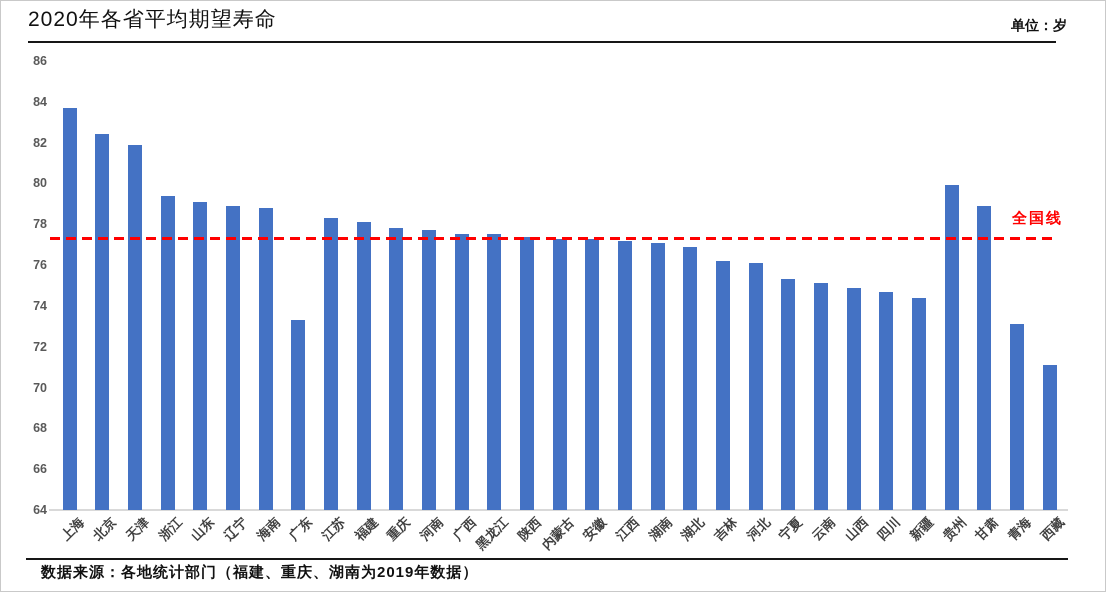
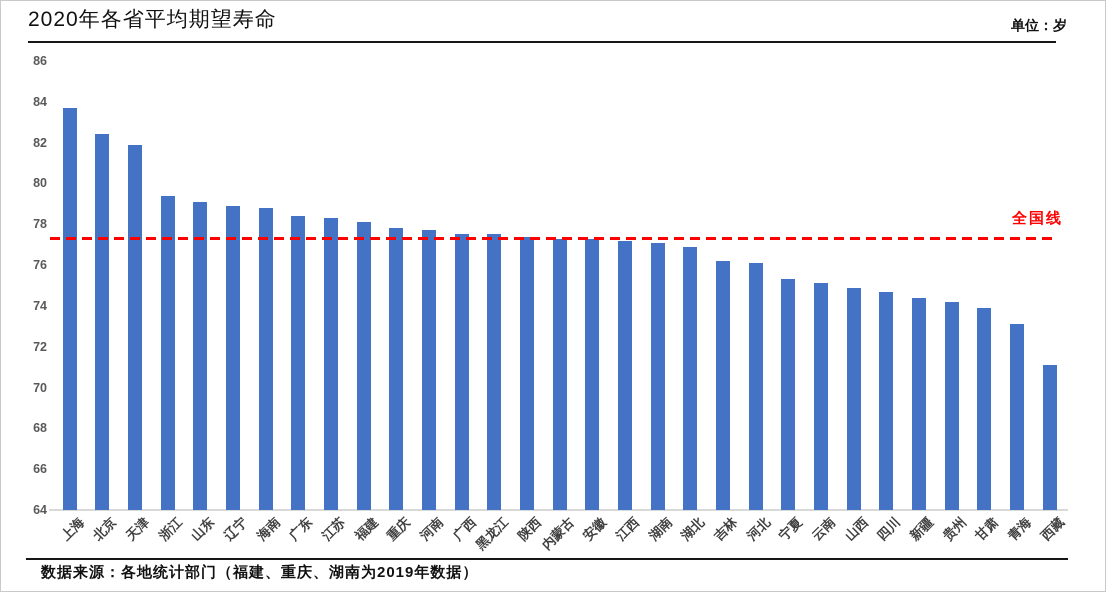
广东: 73.3 -> 78.4
贵州: 79.9 -> 74.2
甘肃: 78.9 -> 73.9
